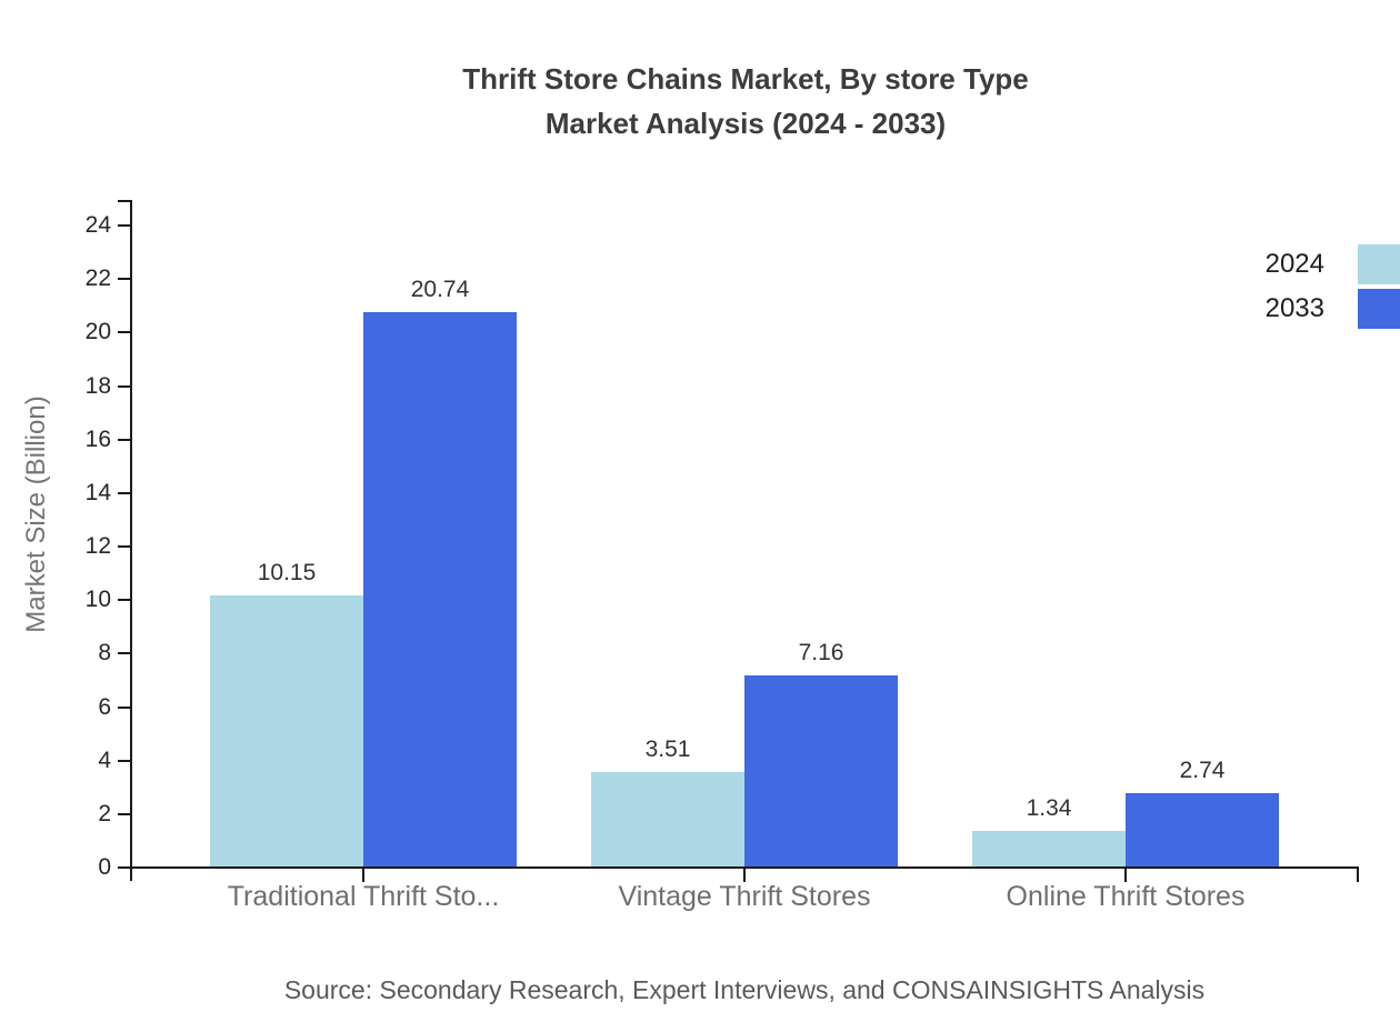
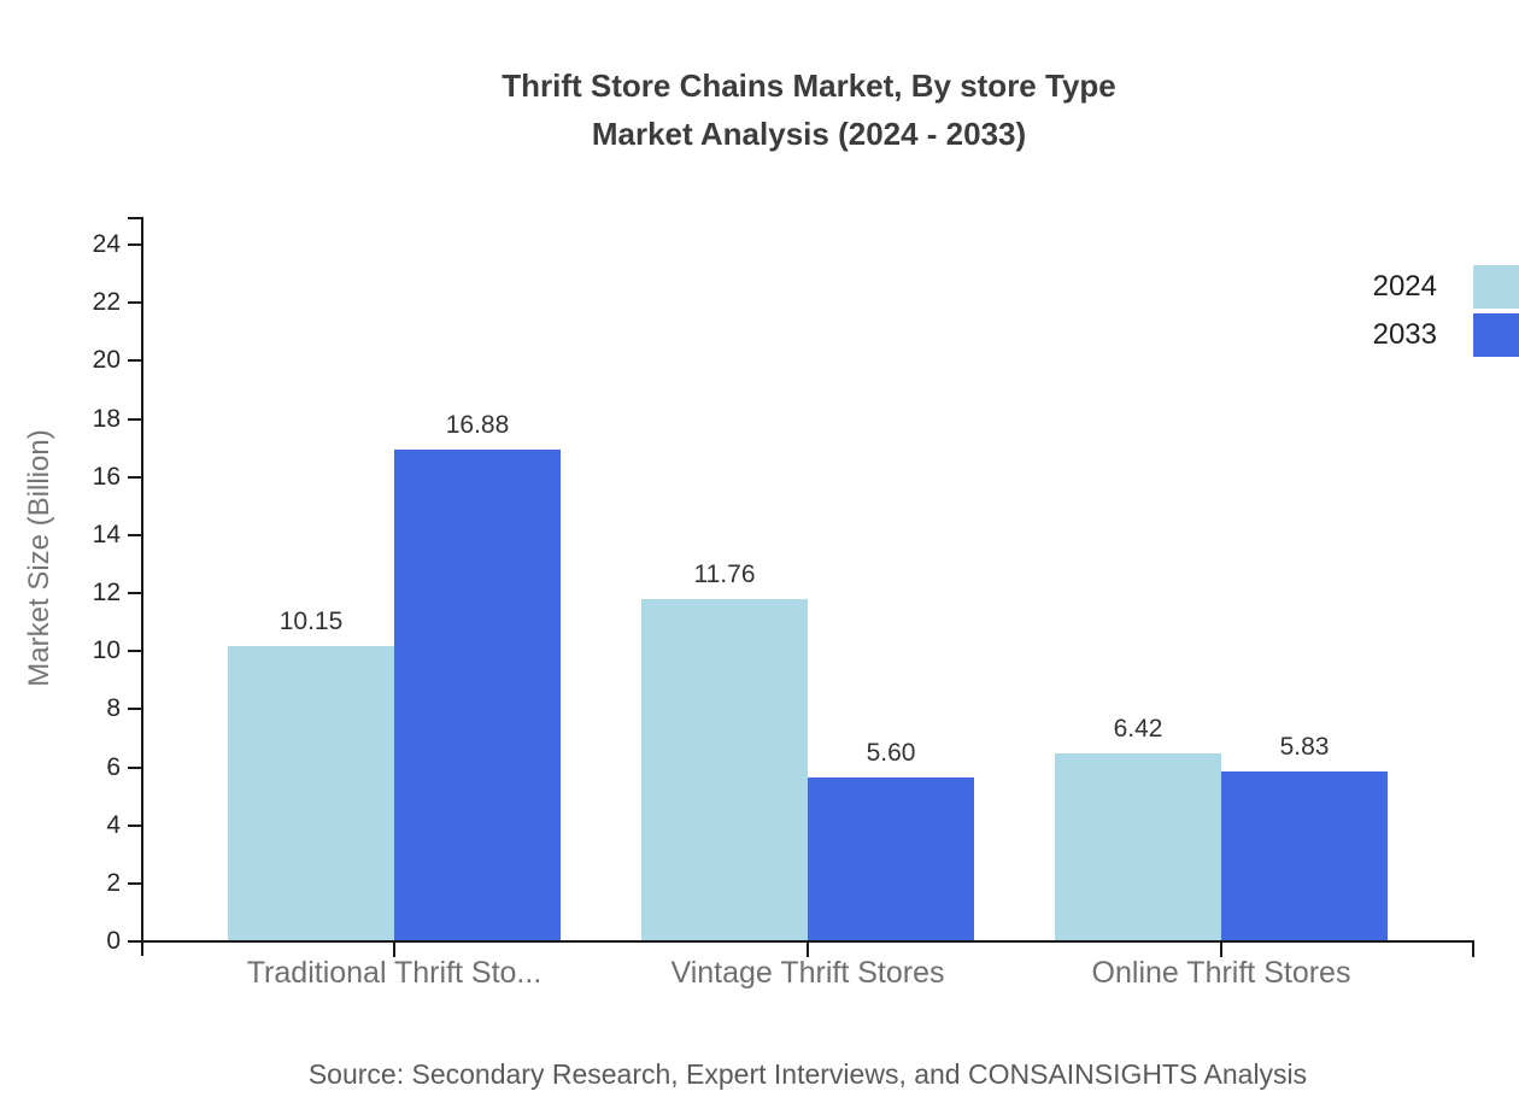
2033/Traditional Thrift Sto...: 20.74 -> 16.88
2024/Vintage Thrift Stores: 3.51 -> 11.76
2033/Vintage Thrift Stores: 7.16 -> 5.60
2024/Online Thrift Stores: 1.34 -> 6.42
2033/Online Thrift Stores: 2.74 -> 5.83
